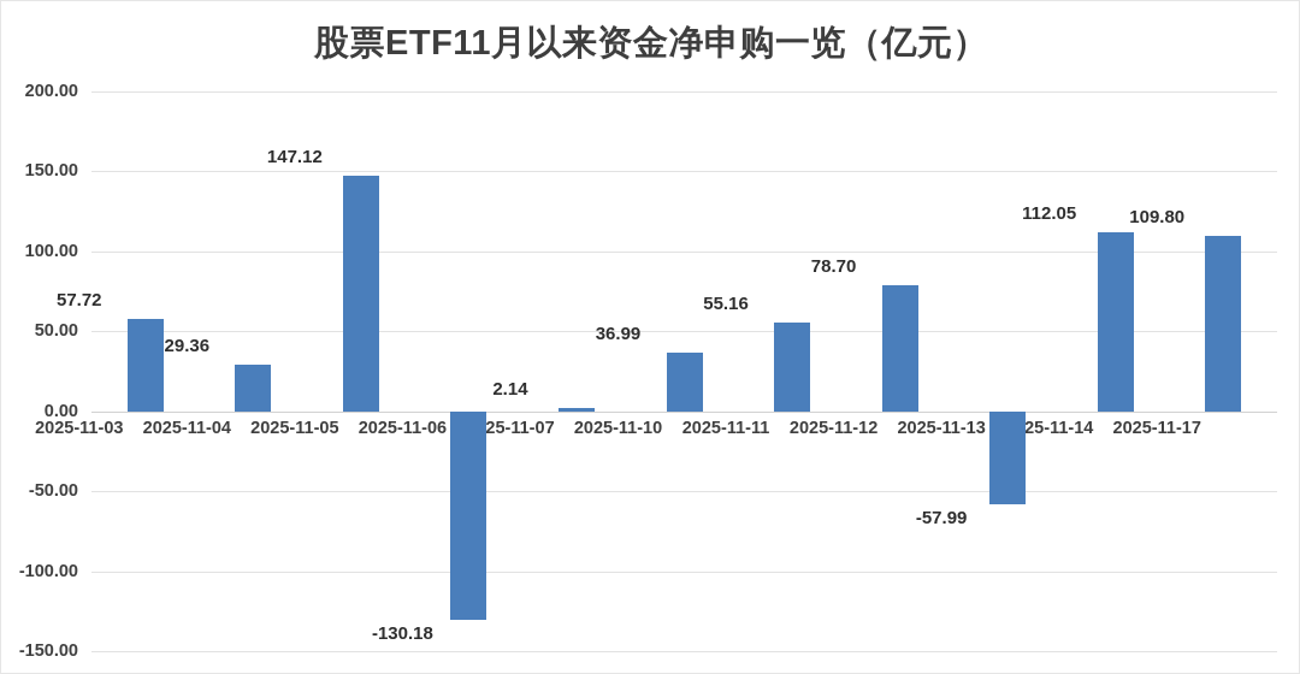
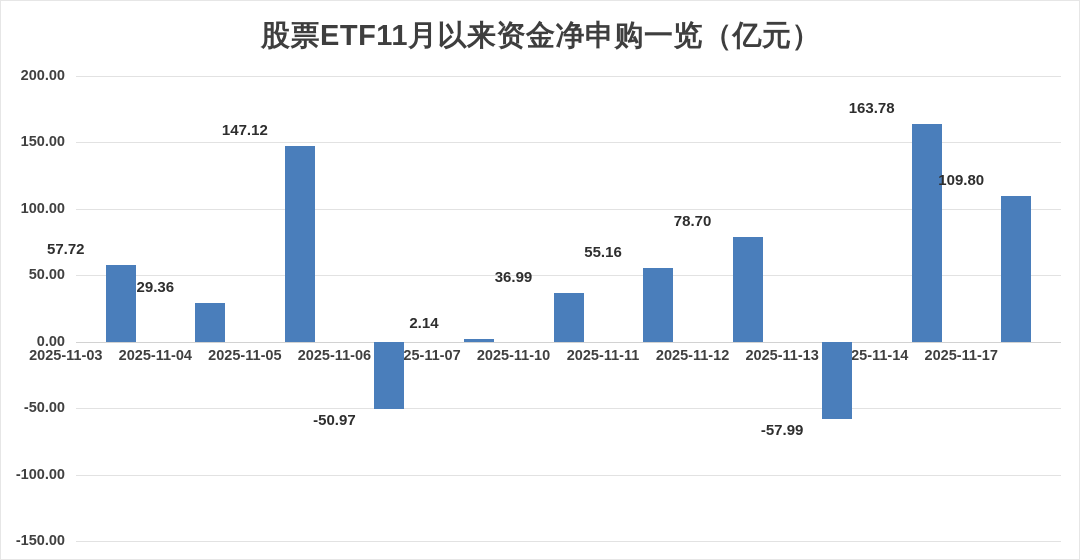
2025-11-06: -130.18 -> -50.97
2025-11-14: 112.05 -> 163.78
